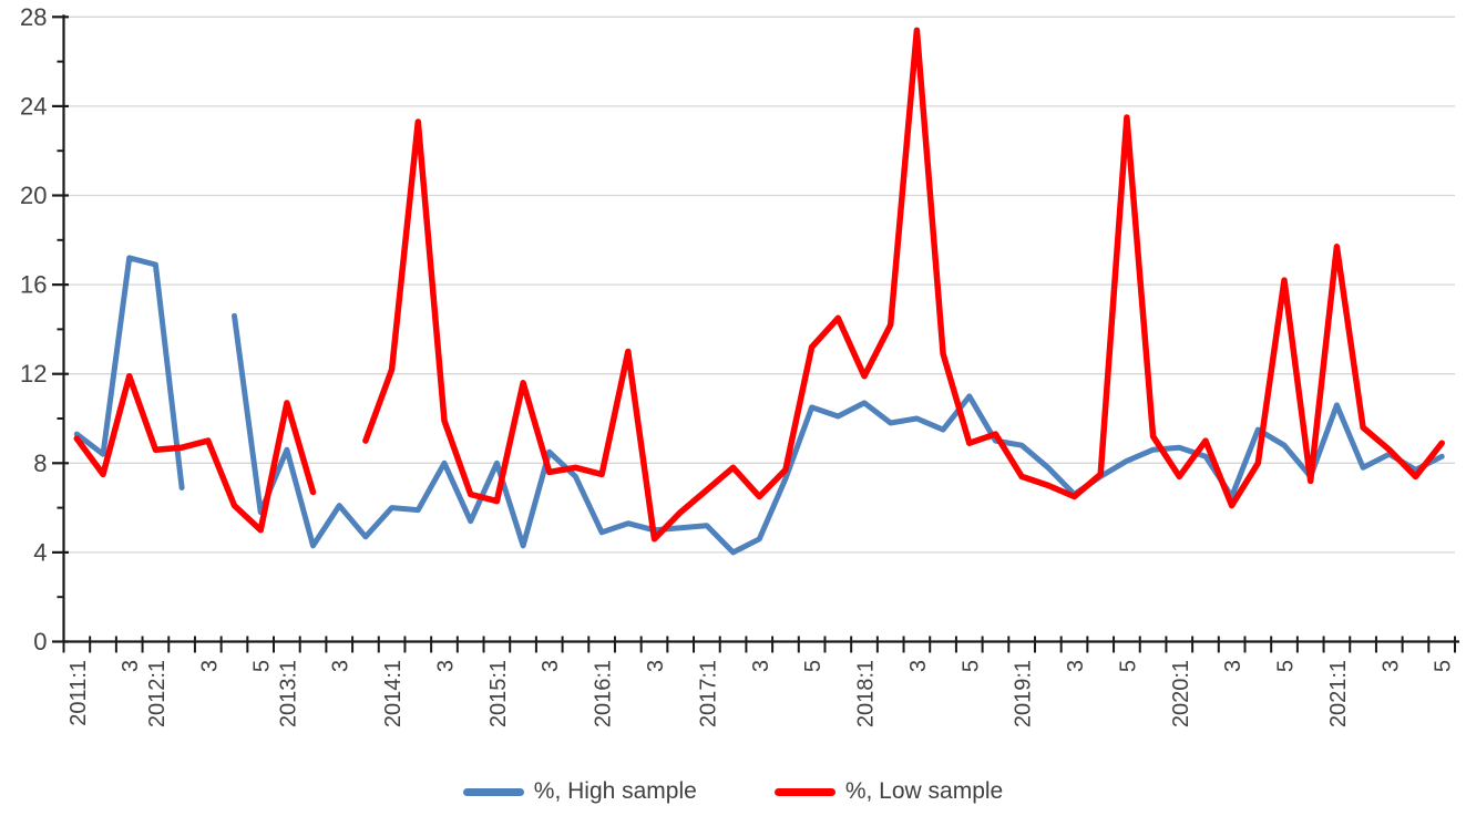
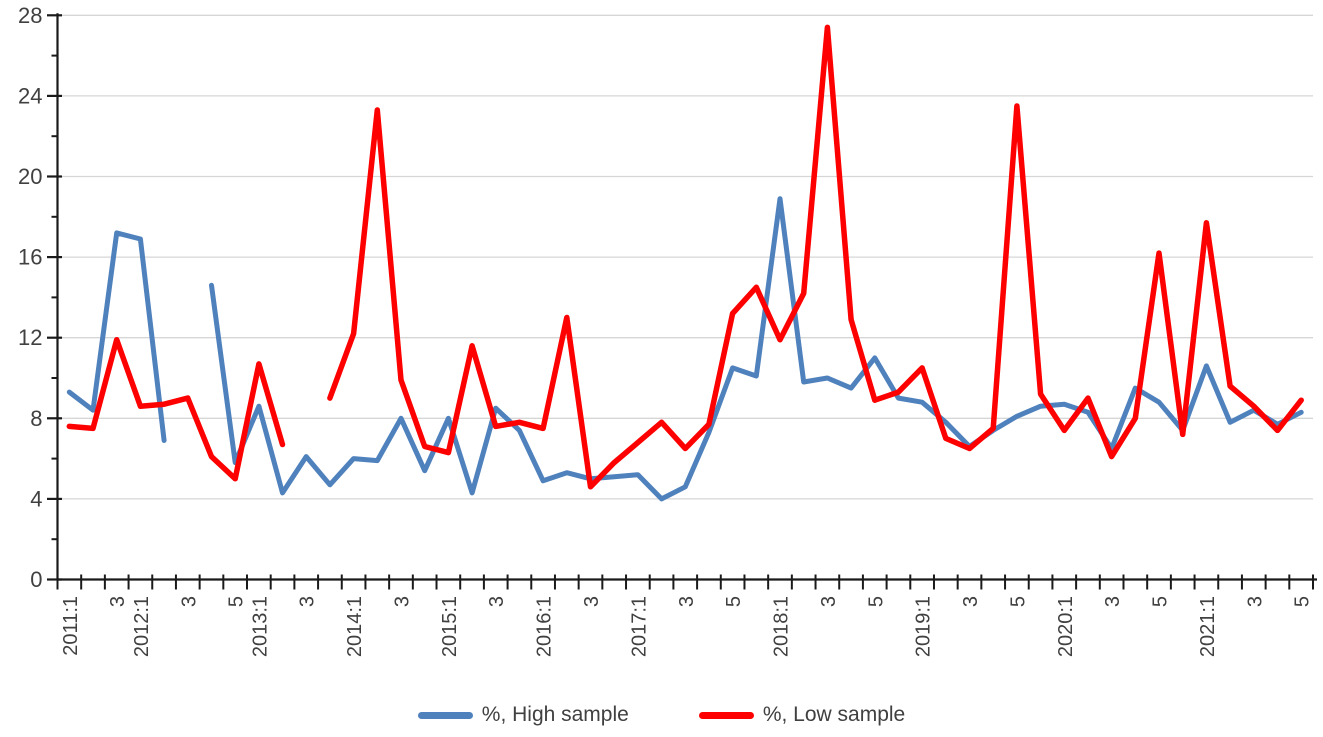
%, Low sample/2011:1: 9.1 -> 7.6
%, High sample/2018:1: 10.7 -> 18.9
%, Low sample/2019:1: 7.4 -> 10.5
